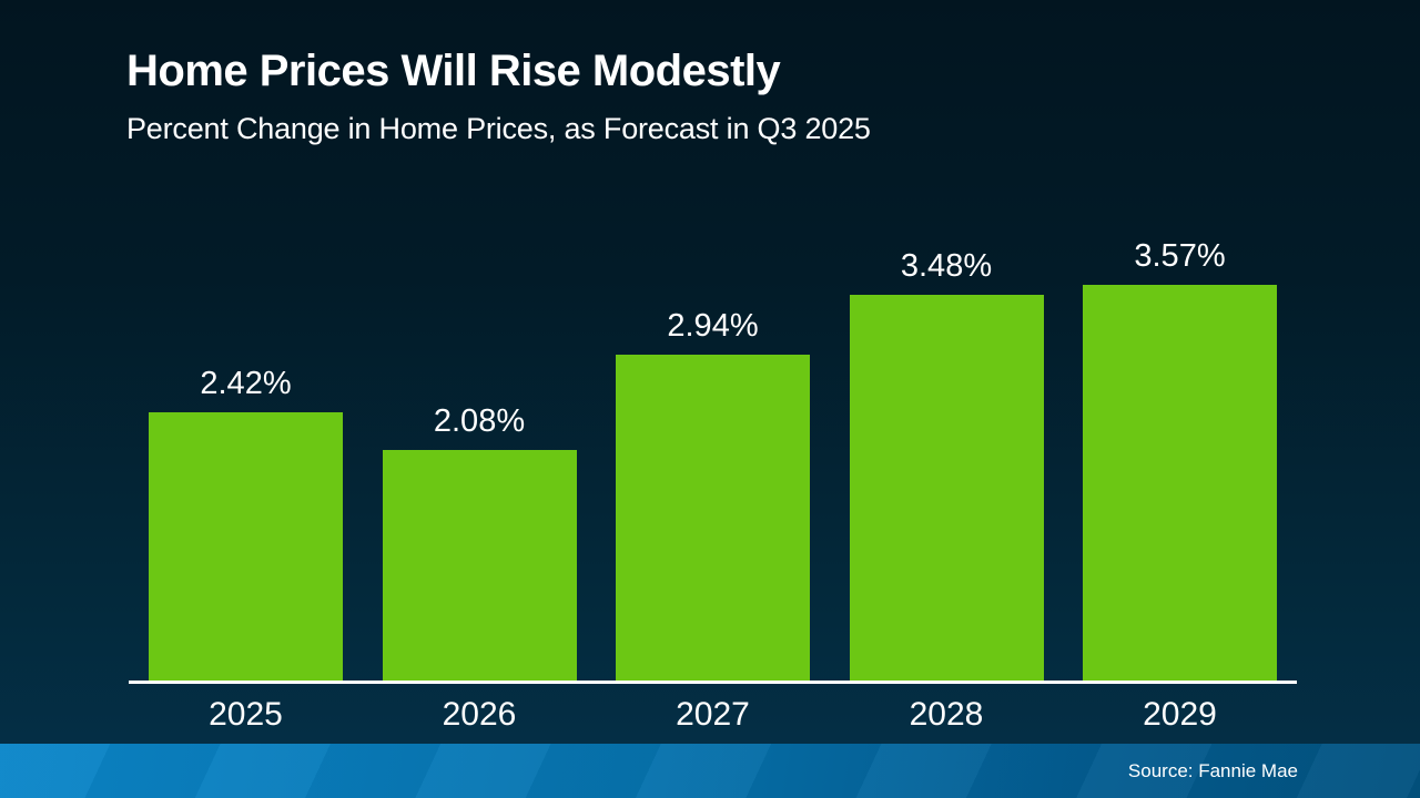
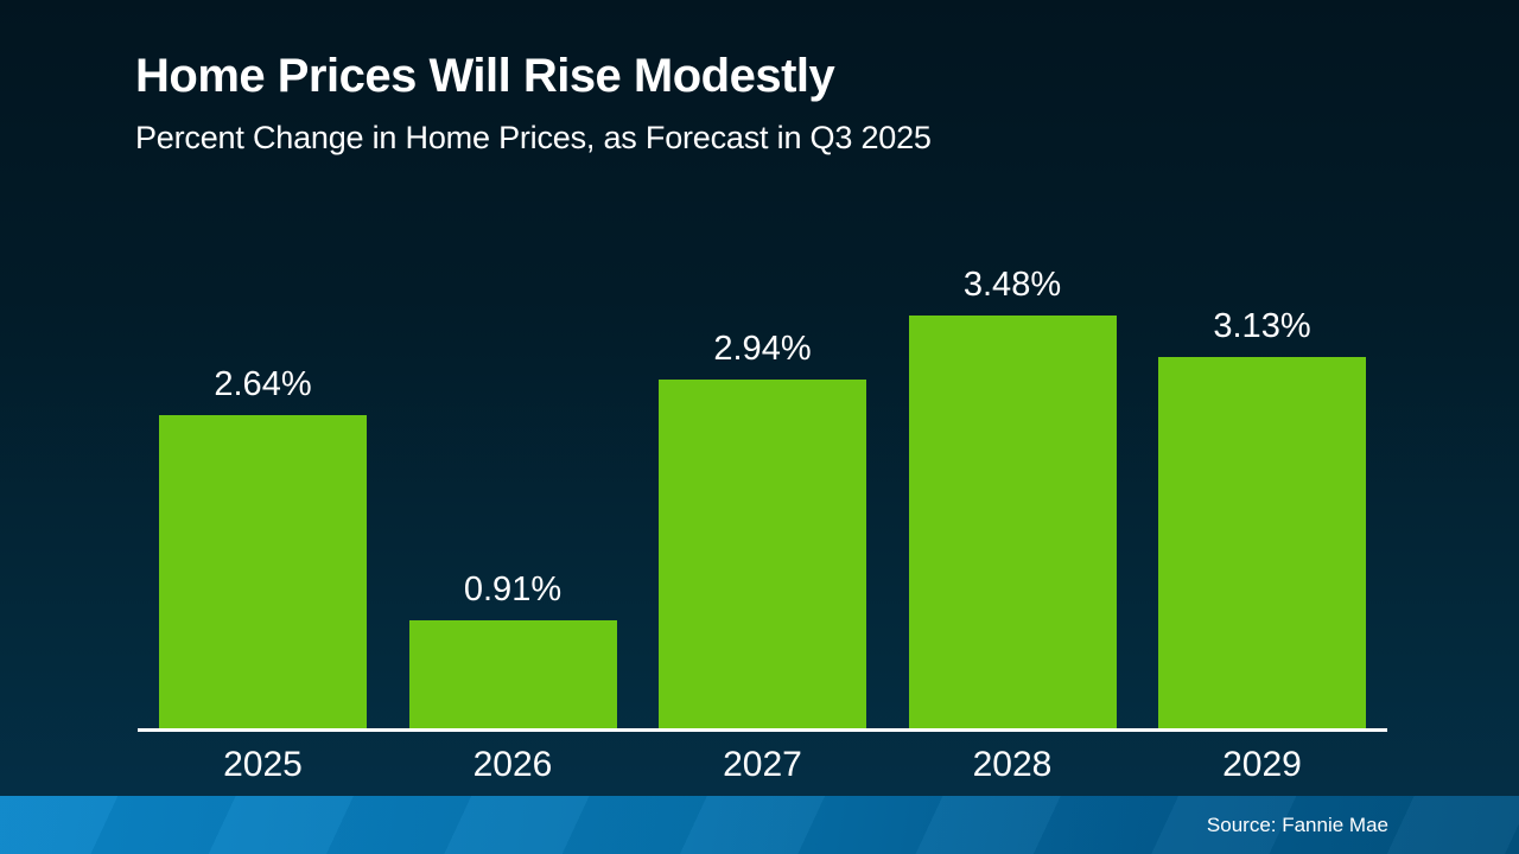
2025: 2.42% -> 2.64%
2026: 2.08% -> 0.91%
2029: 3.57% -> 3.13%
